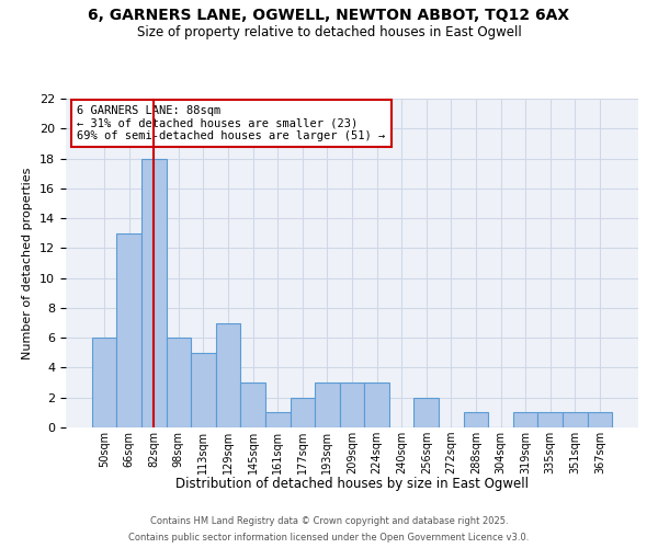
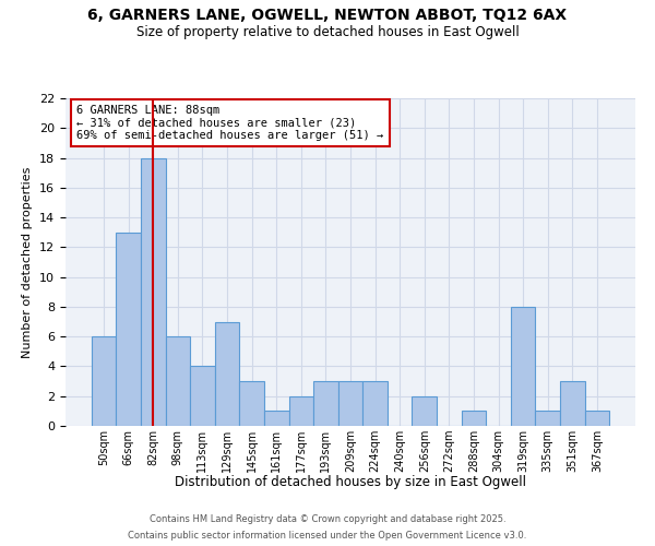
113sqm: 5 -> 4
319sqm: 1 -> 8
351sqm: 1 -> 3
